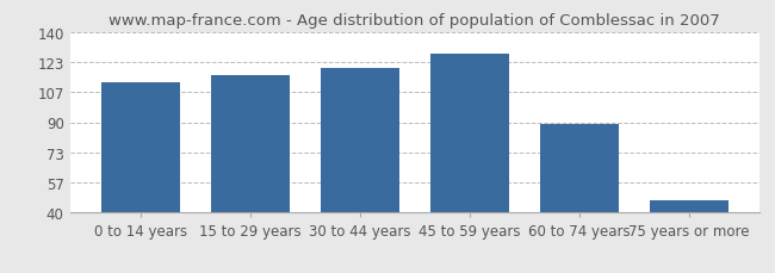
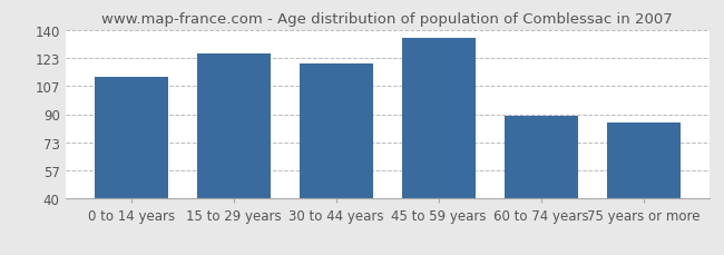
15 to 29 years: 116 -> 126
45 to 59 years: 128 -> 135
75 years or more: 47 -> 85
